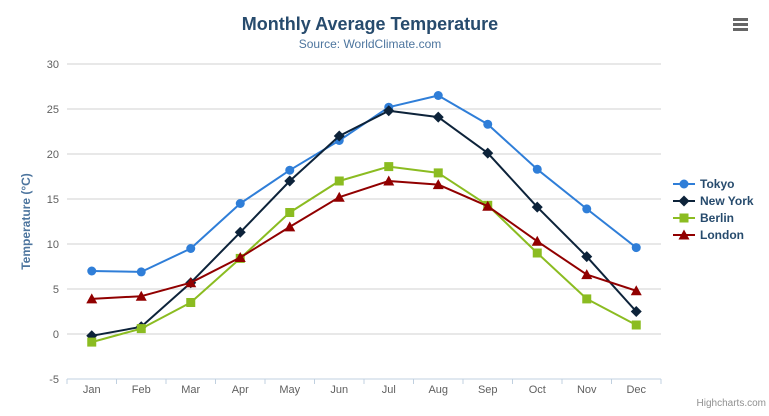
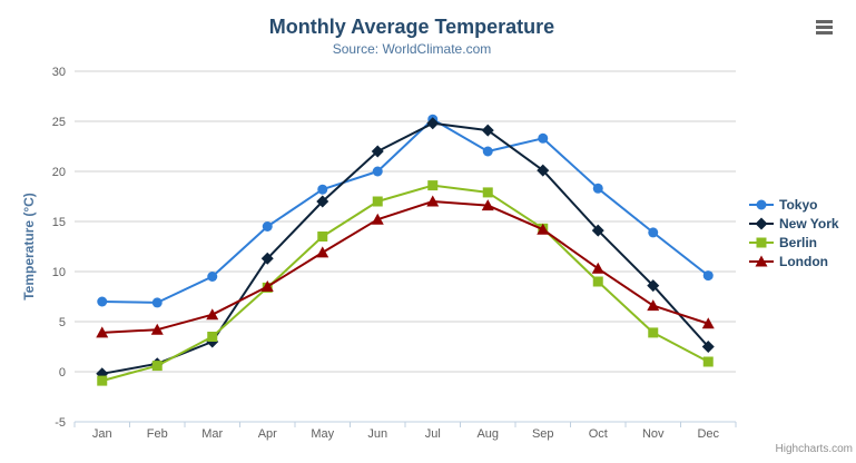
New York/Mar: 6 -> 3
Tokyo/Jun: 22 -> 20
Tokyo/Aug: 26 -> 22
